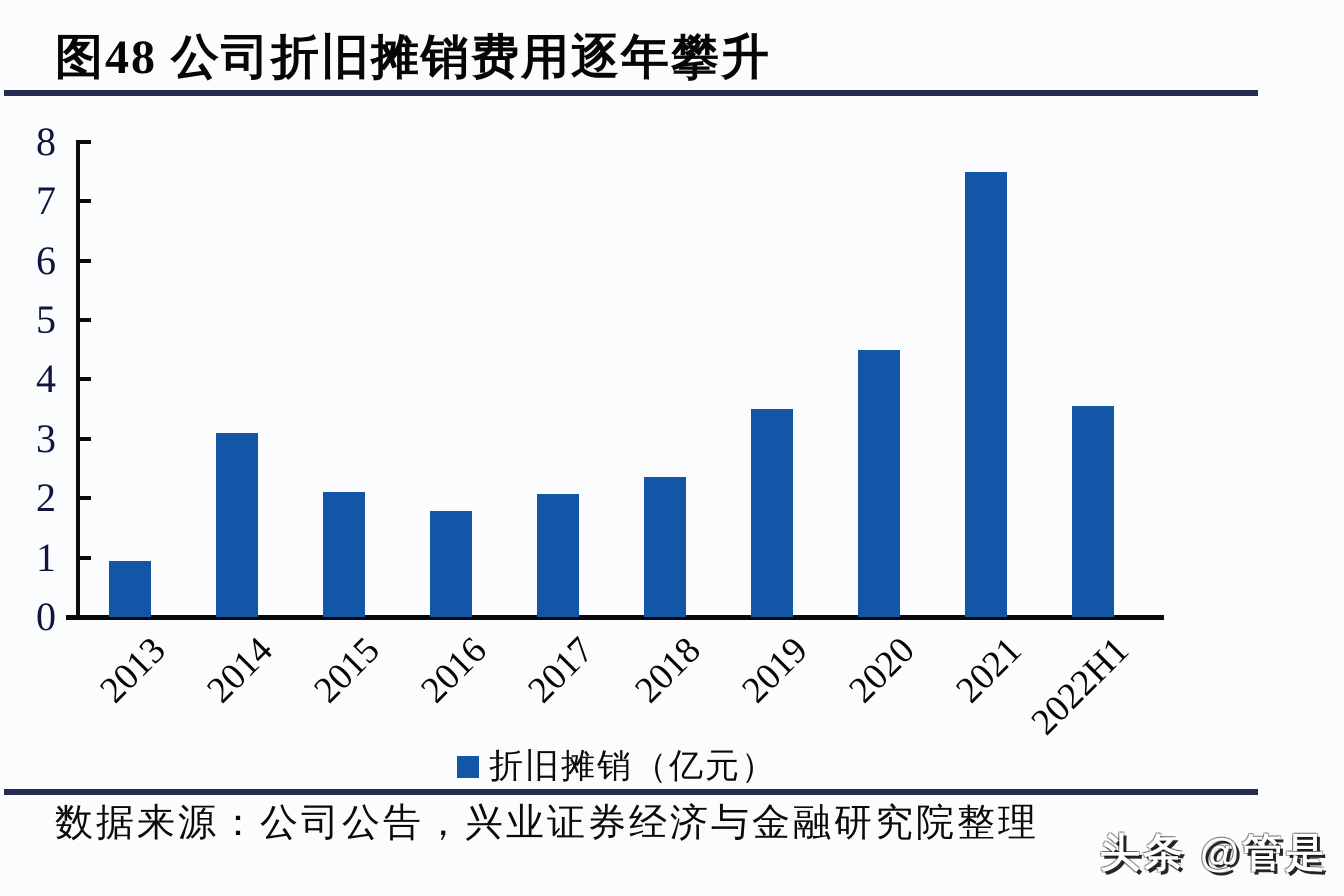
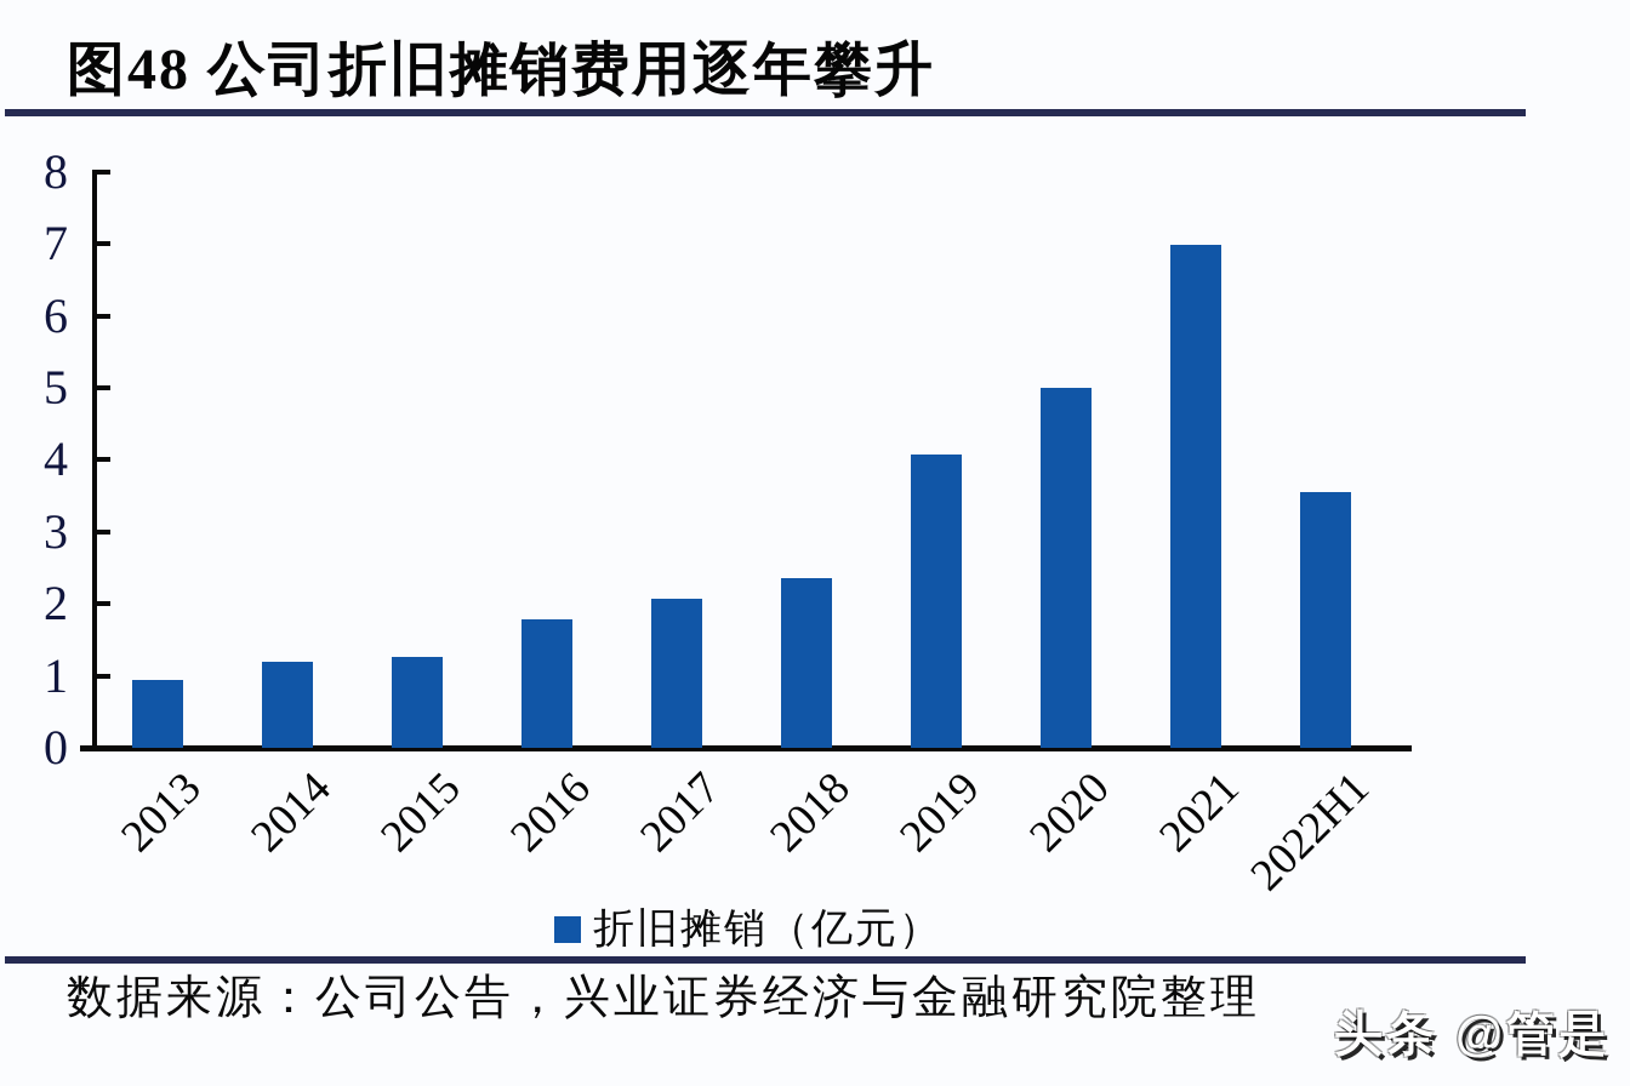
2014: 3.1 -> 1.2
2015: 2.1 -> 1.3
2019: 3.5 -> 4.1
2020: 4.5 -> 5.0
2021: 7.5 -> 7.0
